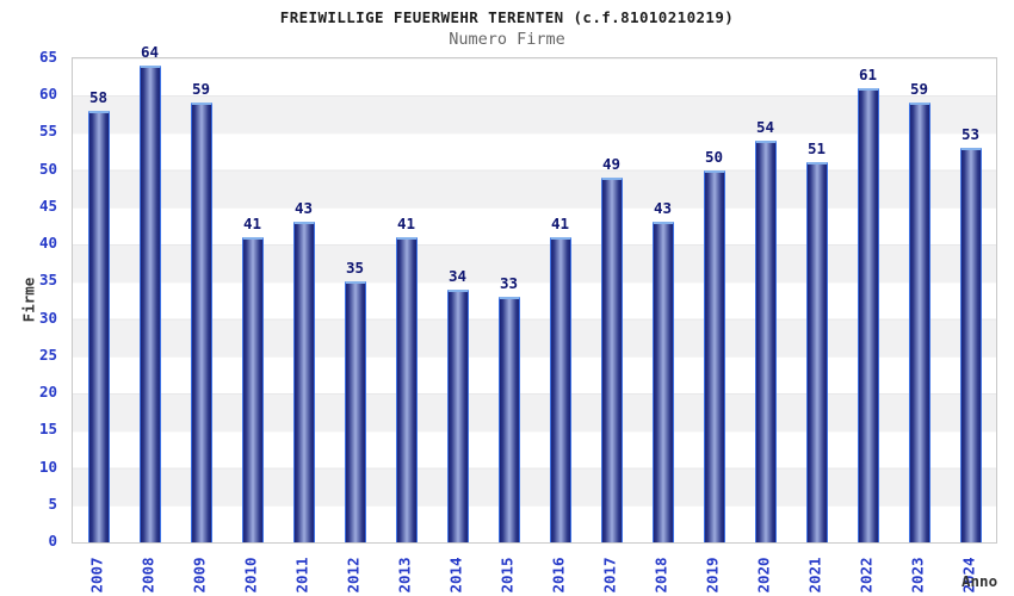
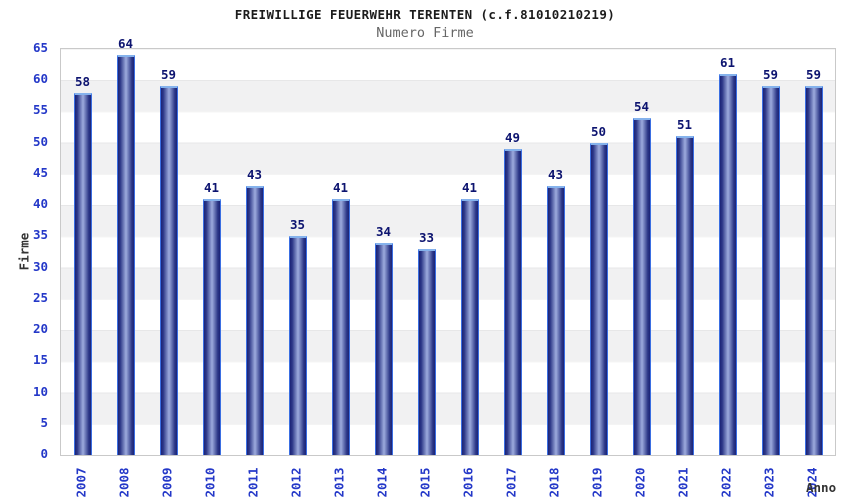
2024: 53 -> 59
